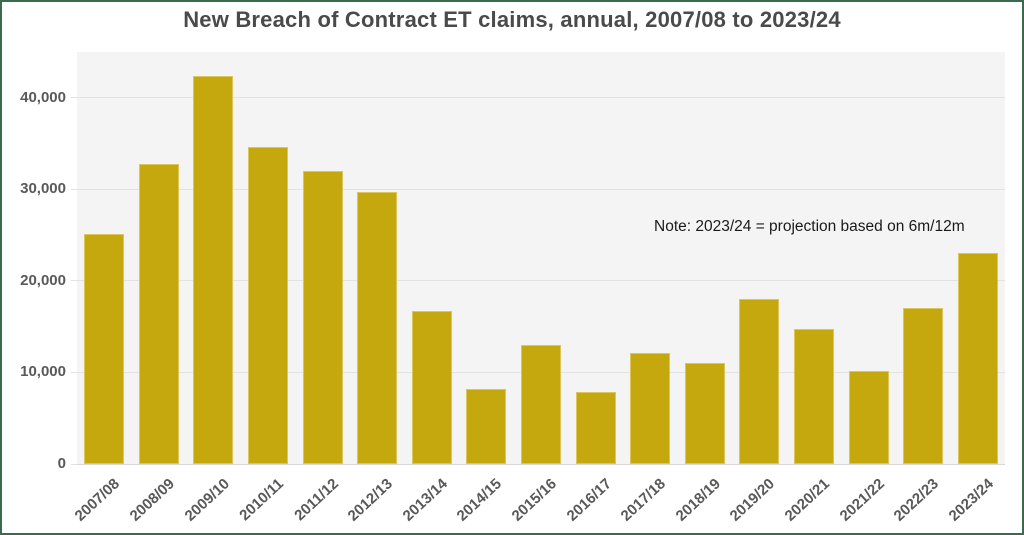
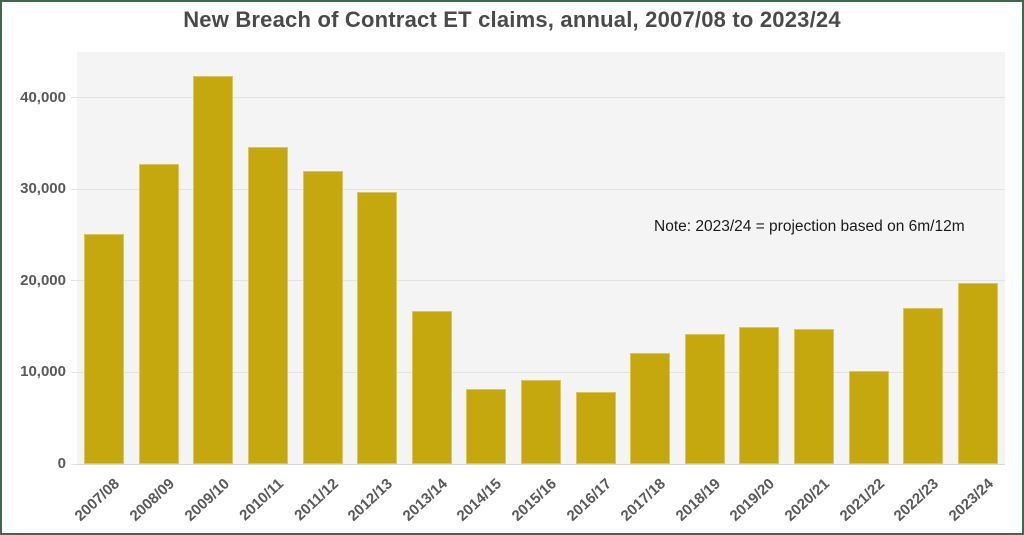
2015/16: 13000 -> 9000
2018/19: 11000 -> 14000
2019/20: 18000 -> 15000
2023/24: 23000 -> 20000
